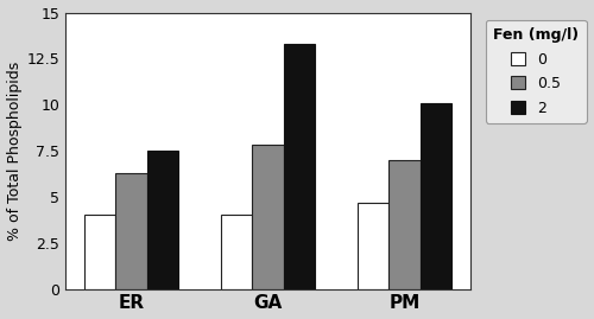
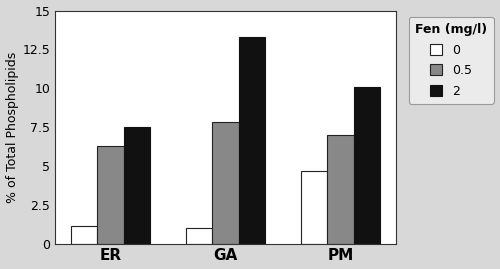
0/ER: 4.0 -> 1.1
0/GA: 4.0 -> 1.0
